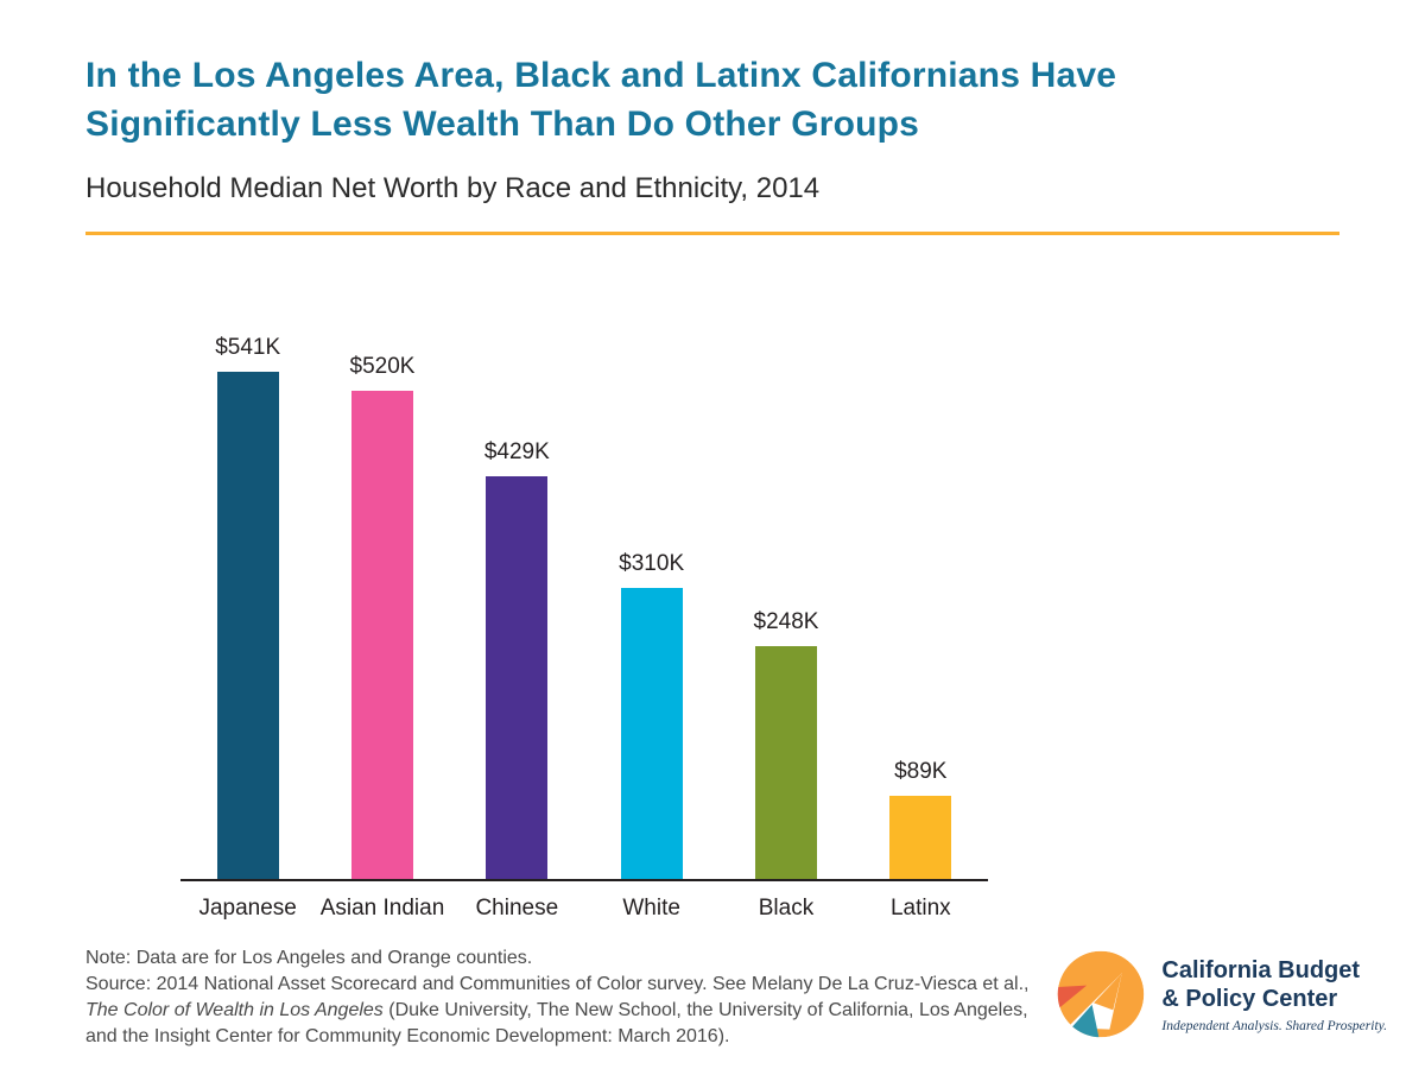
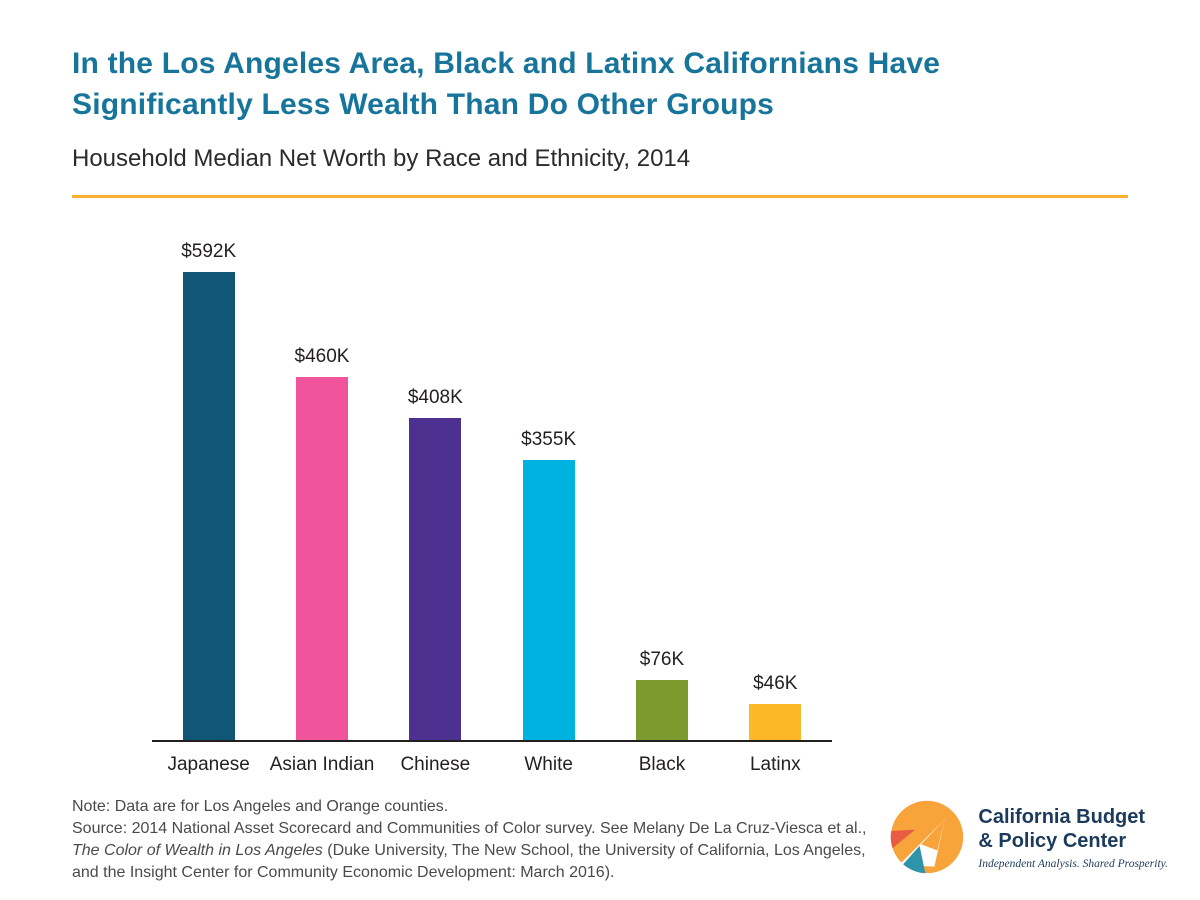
Japanese: $541K -> $592K
Asian Indian: $520K -> $460K
Chinese: $429K -> $408K
White: $310K -> $355K
Black: $248K -> $76K
Latinx: $89K -> $46K
